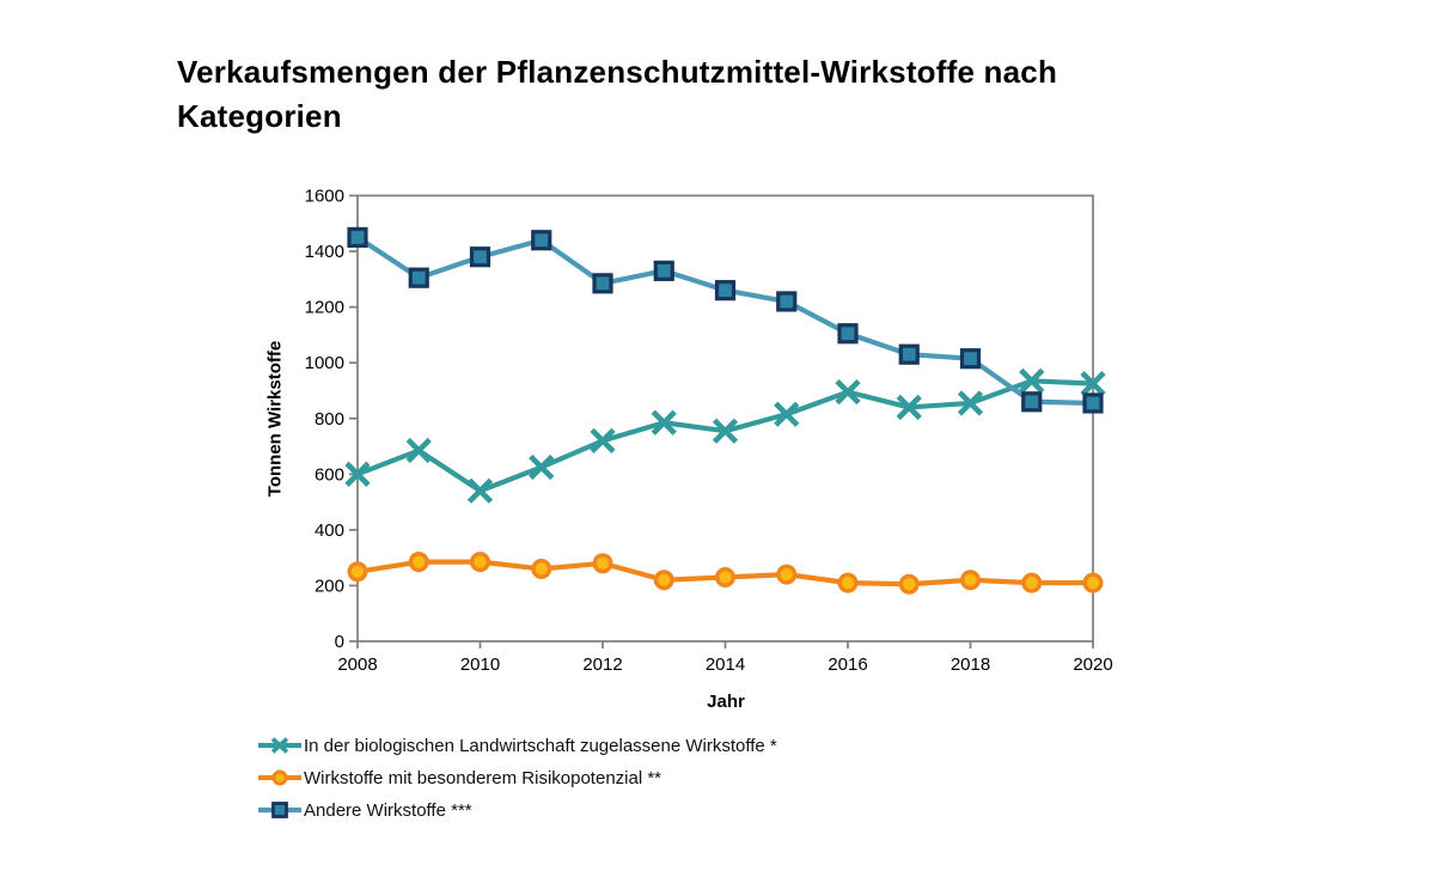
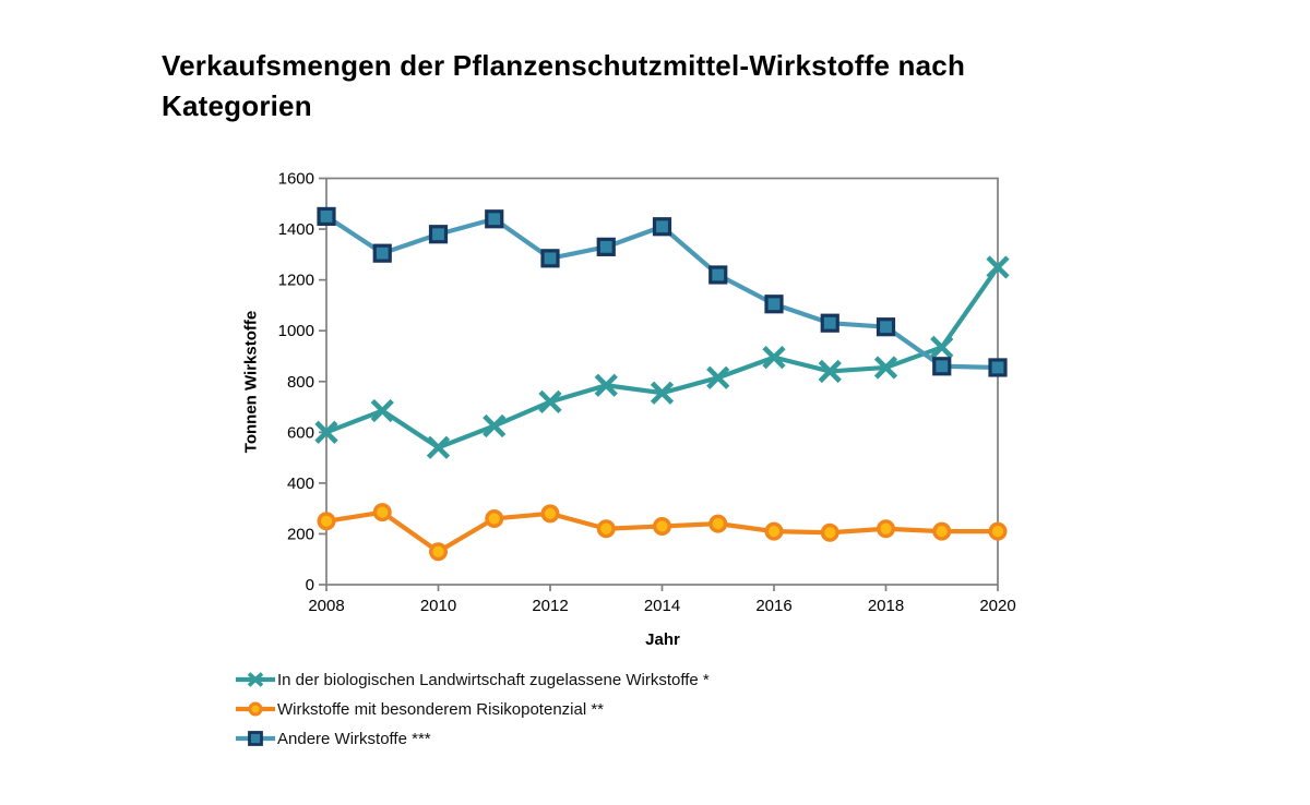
Wirkstoffe mit besonderem Risikopotenzial **/2010: 280 -> 130
Andere Wirkstoffe ***/2014: 1260 -> 1410
In der biologischen Landwirtschaft zugelassene Wirkstoffe */2020: 920 -> 1250
